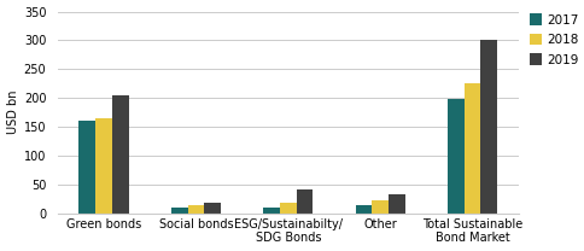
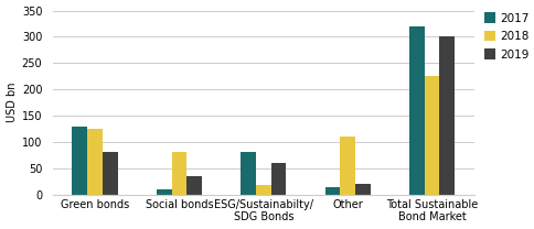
2017/Green bonds: 160 -> 130
2018/Green bonds: 165 -> 125
2019/Green bonds: 205 -> 80
2018/Social bonds: 13 -> 80
2019/Social bonds: 18 -> 35
2017/ESG/Sustainabilty/ SDG Bonds: 10 -> 80
2019/ESG/Sustainabilty/ SDG Bonds: 42 -> 60
2018/Other: 22 -> 110
2019/Other: 33 -> 20
2017/Total Sustainable Bond Market: 198 -> 320
